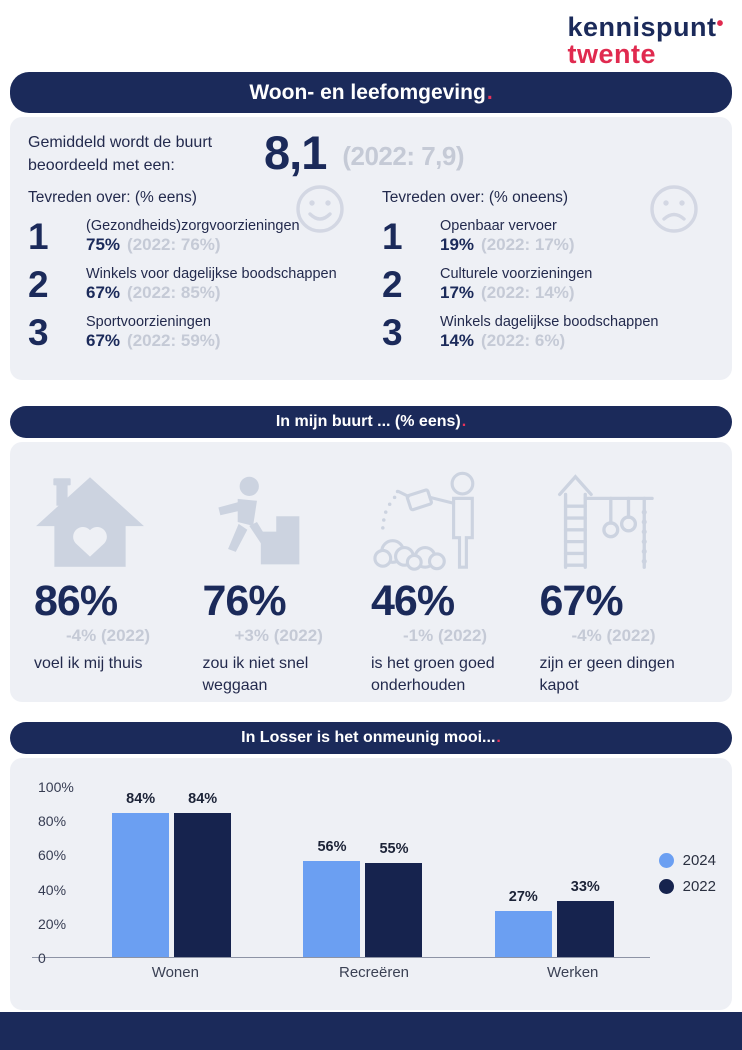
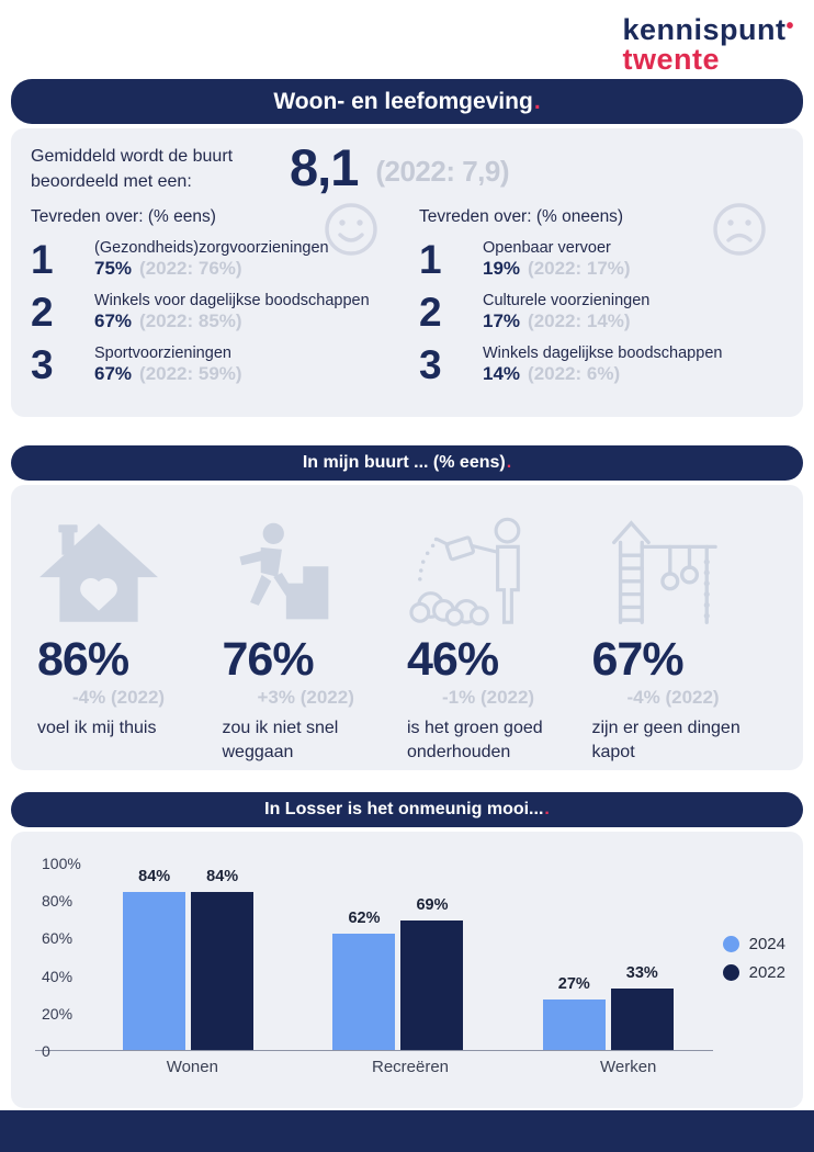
2024/Recreëren: 56% -> 62%
2022/Recreëren: 55% -> 69%
